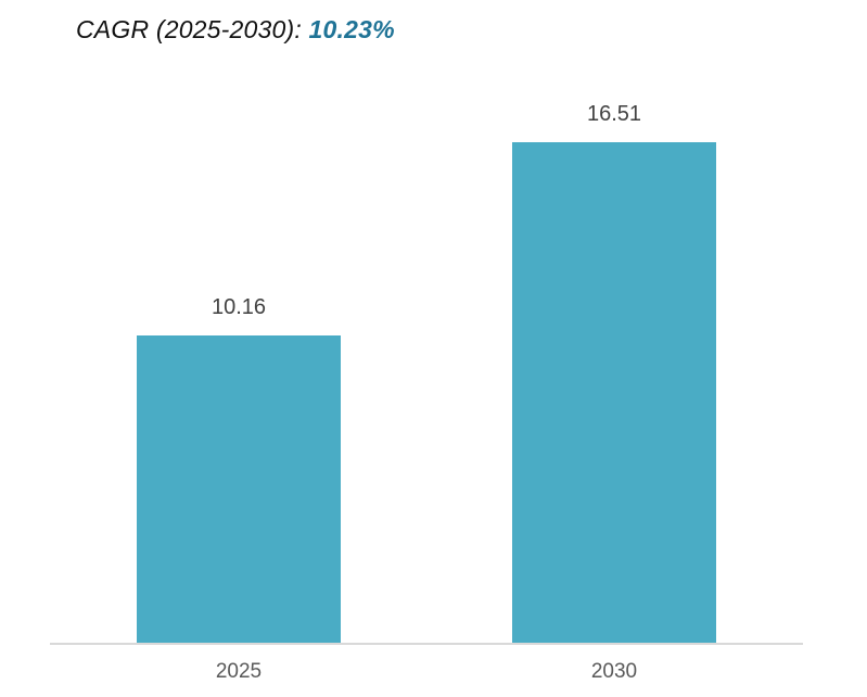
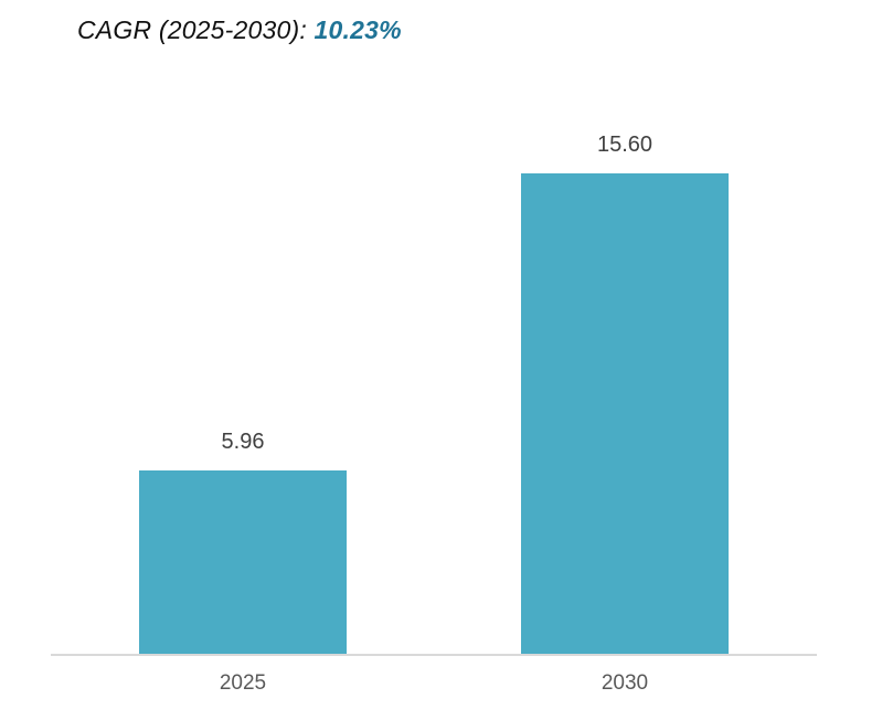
2025: 10.16 -> 5.96
2030: 16.51 -> 15.60
